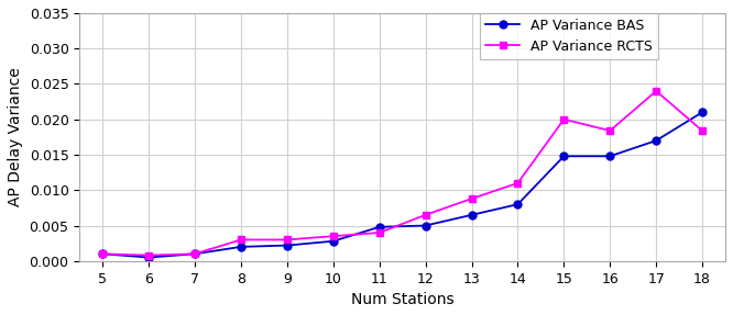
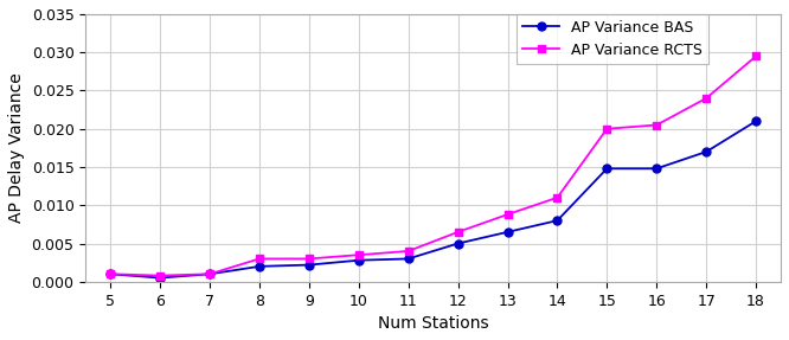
AP Variance BAS/11: 0.0048 -> 0.0030
AP Variance RCTS/16: 0.0184 -> 0.0205
AP Variance RCTS/18: 0.0184 -> 0.0295
